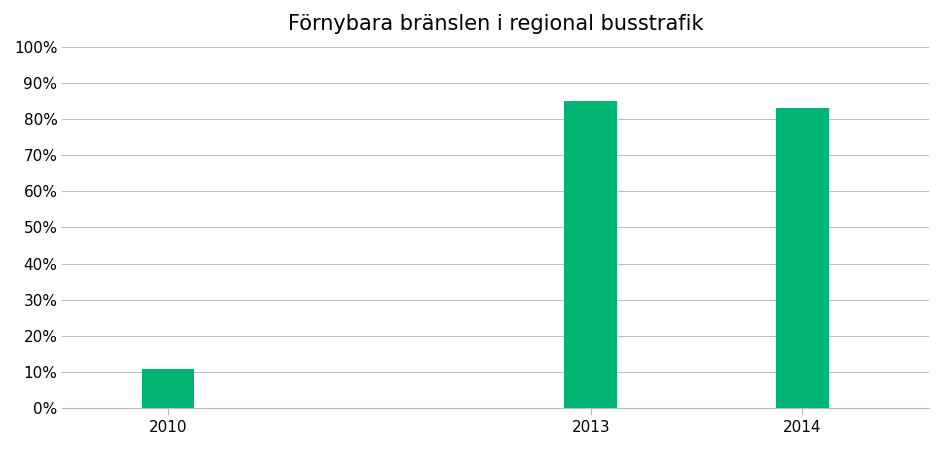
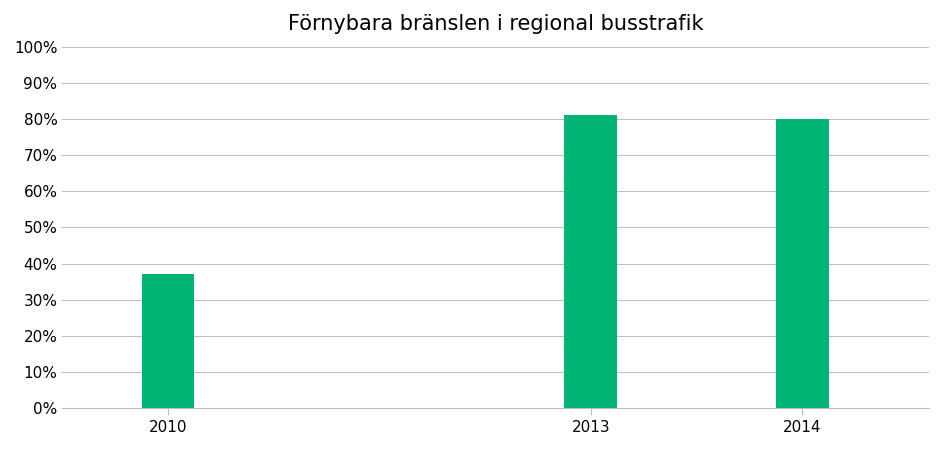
2010: 11% -> 37%
2013: 85% -> 81%
2014: 83% -> 80%
